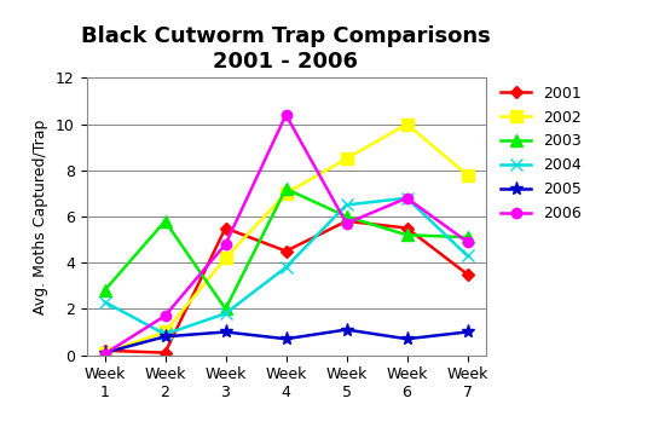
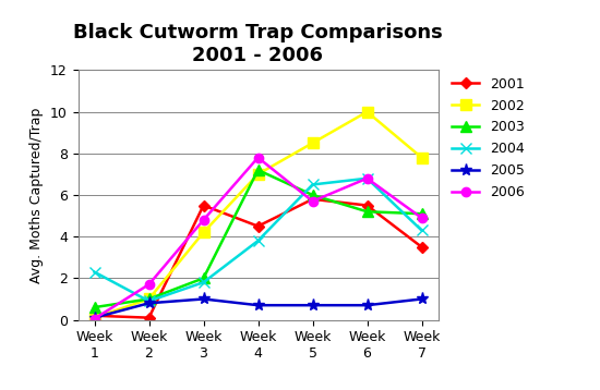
2003/Week 1: 2.8 -> 0.6
2003/Week 2: 5.8 -> 1.0
2006/Week 4: 10.4 -> 7.8
2005/Week 5: 1.1 -> 0.7
